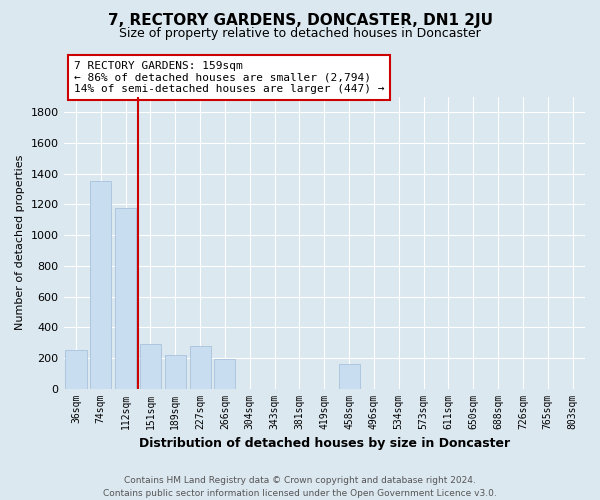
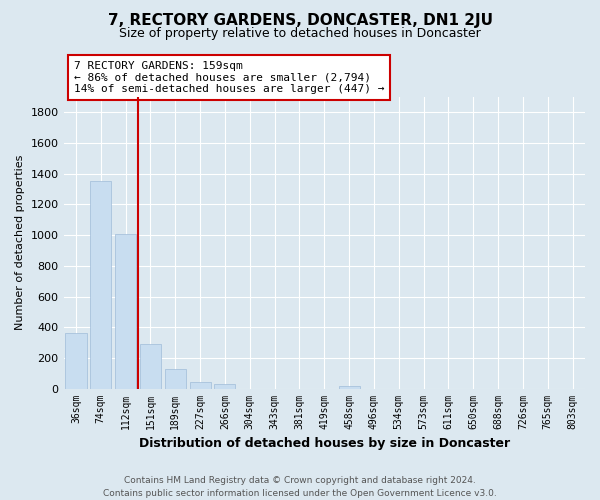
36sqm: 250 -> 360
112sqm: 1180 -> 1010
189sqm: 220 -> 130
227sqm: 280 -> 40
266sqm: 190 -> 30
458sqm: 160 -> 20
